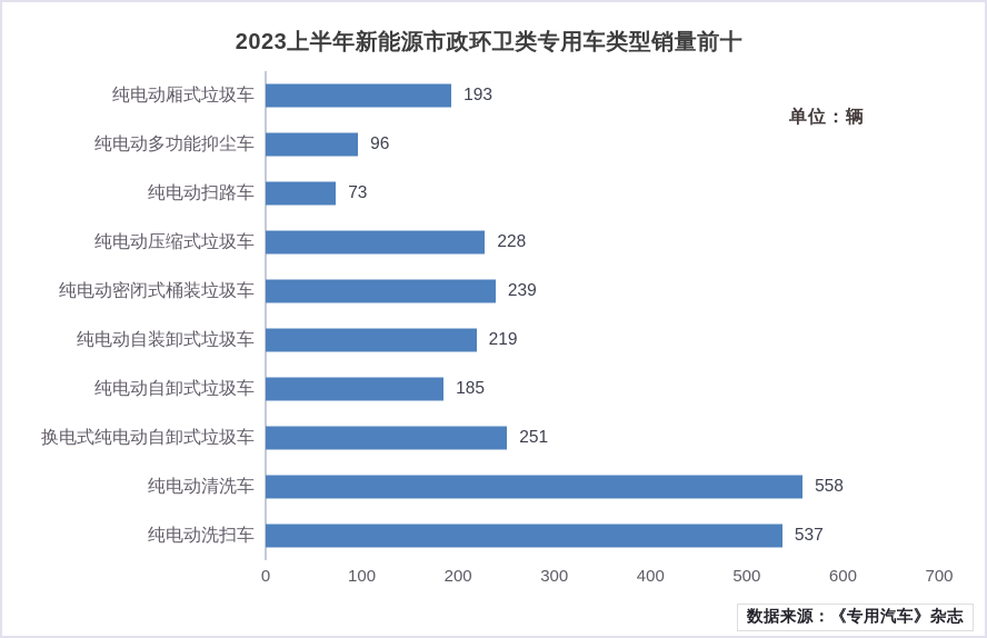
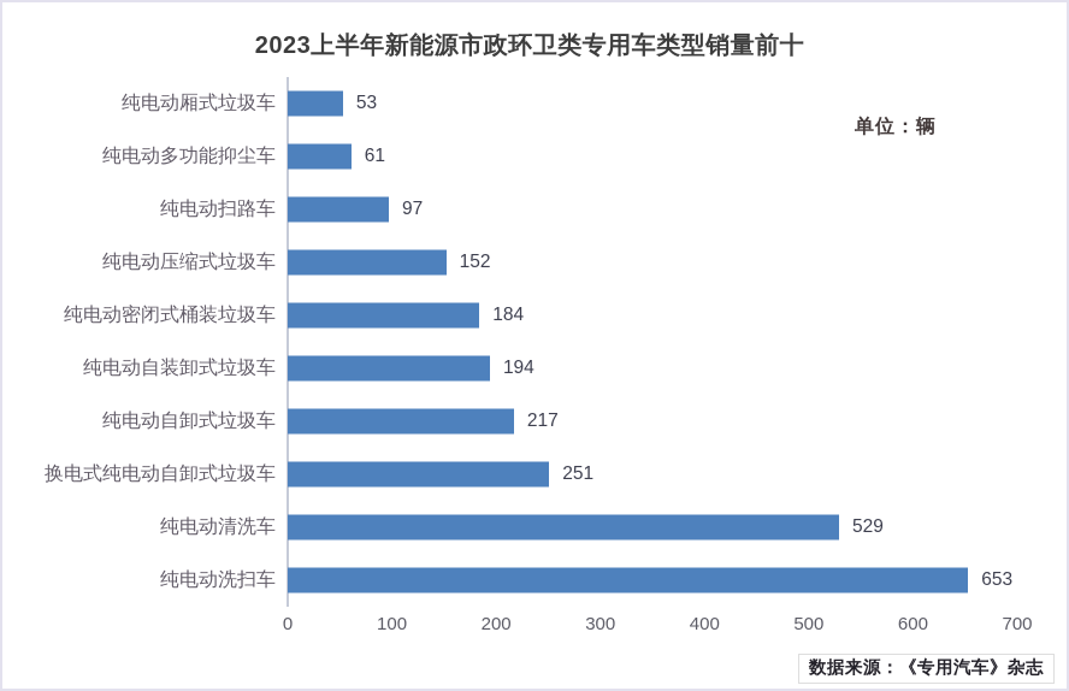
纯电动厢式垃圾车: 193 -> 53
纯电动多功能抑尘车: 96 -> 61
纯电动扫路车: 73 -> 97
纯电动压缩式垃圾车: 228 -> 152
纯电动密闭式桶装垃圾车: 239 -> 184
纯电动自装卸式垃圾车: 219 -> 194
纯电动自卸式垃圾车: 185 -> 217
纯电动清洗车: 558 -> 529
纯电动洗扫车: 537 -> 653
